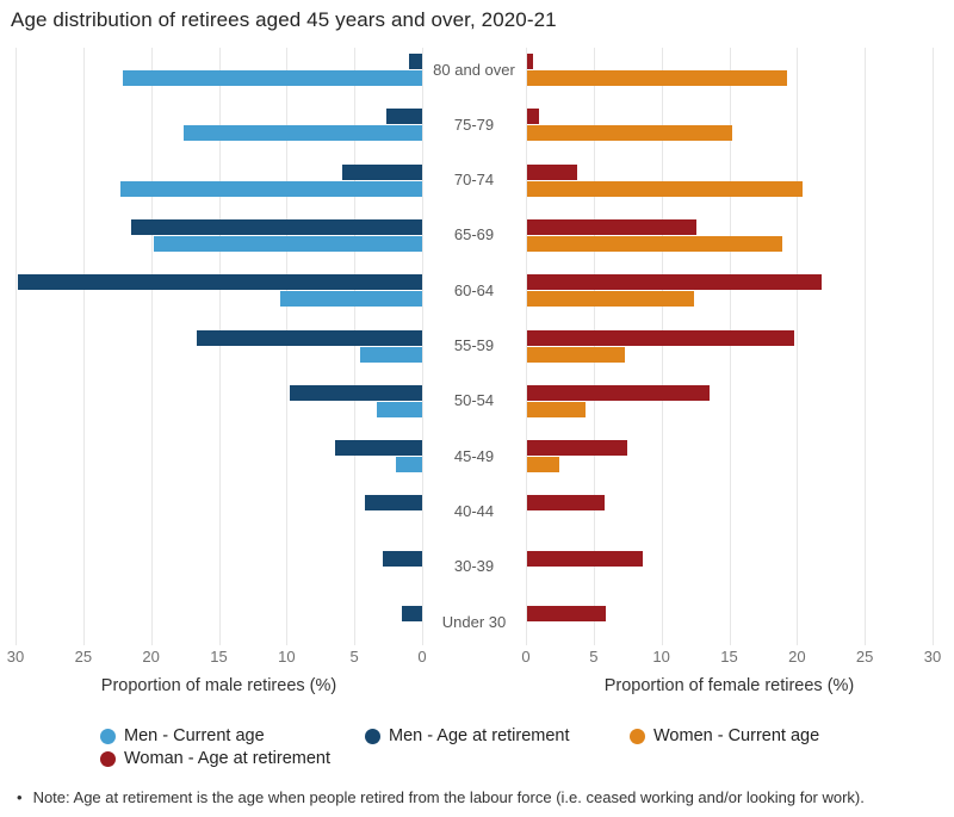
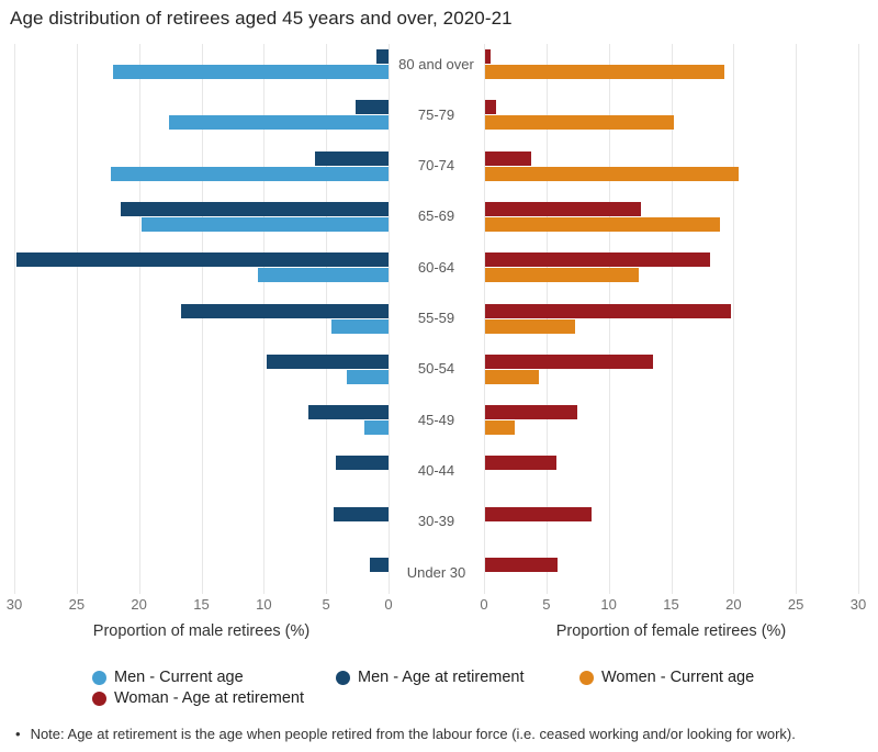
Woman - Age at retirement/60-64: 21.7 -> 18.0
Men - Age at retirement/30-39: 2.9 -> 4.4
